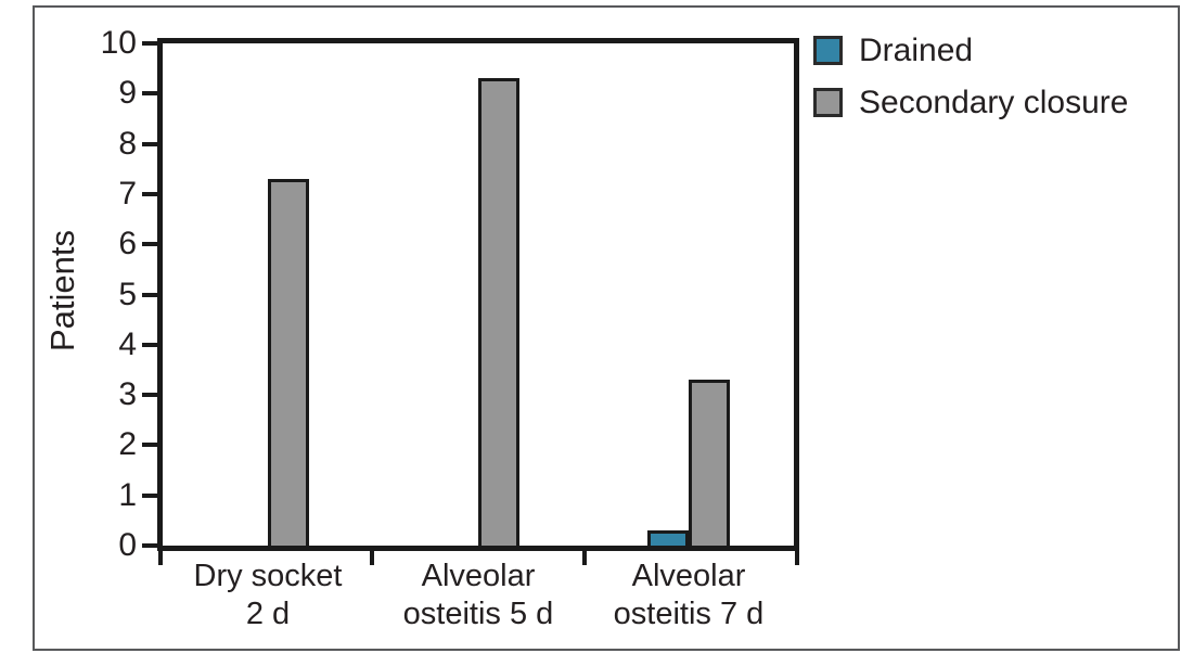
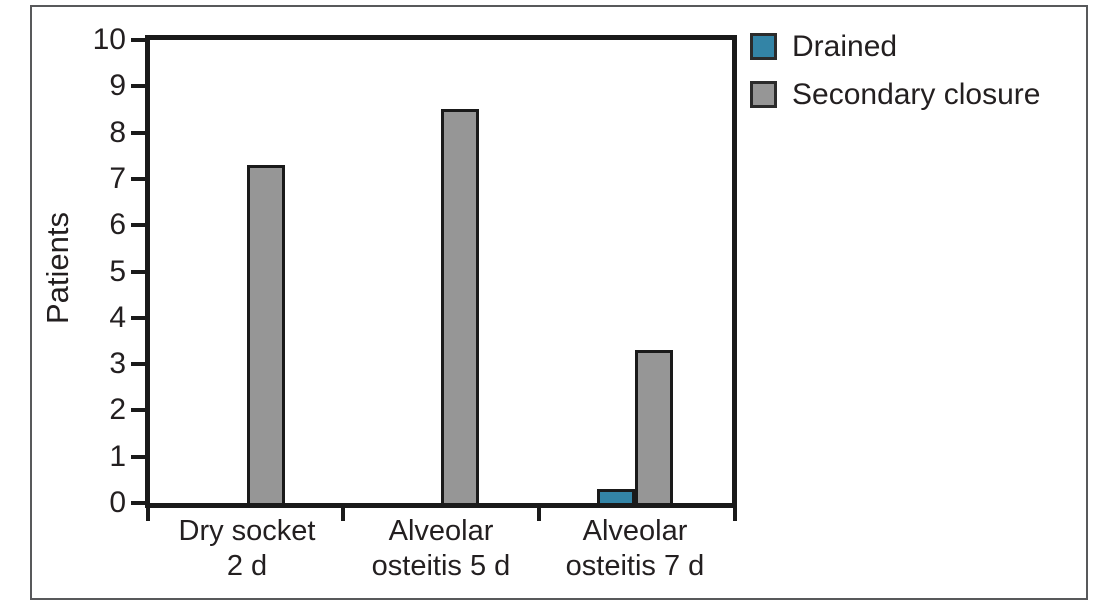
Secondary closure/Alveolar osteitis 5 d: 9.3 -> 8.5
